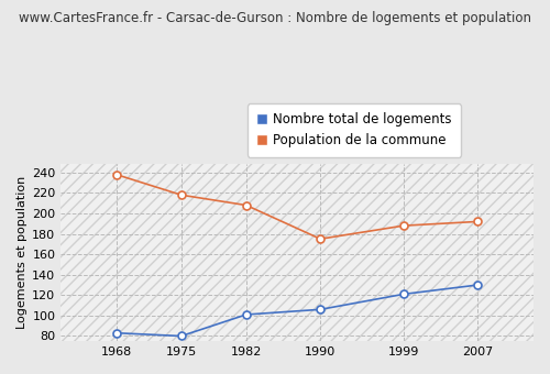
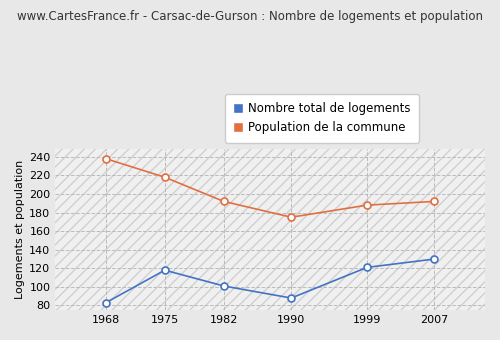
Nombre total de logements/1975: 80 -> 118
Population de la commune/1982: 208 -> 192
Nombre total de logements/1990: 106 -> 88
